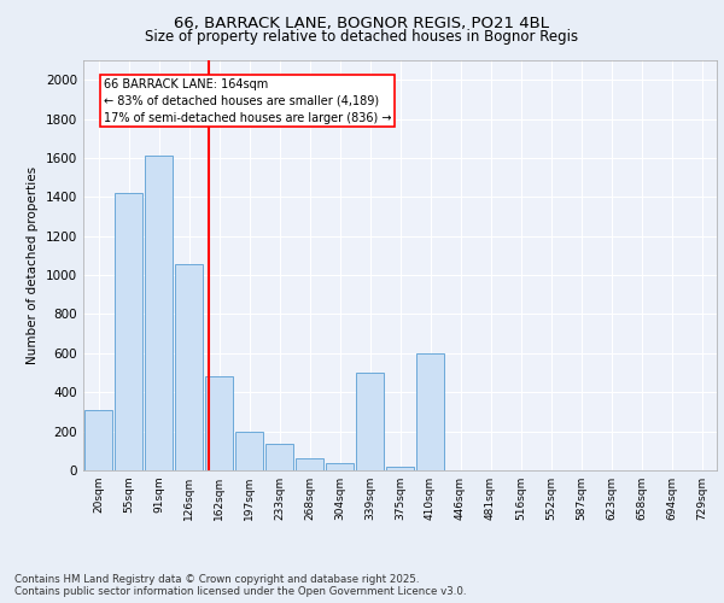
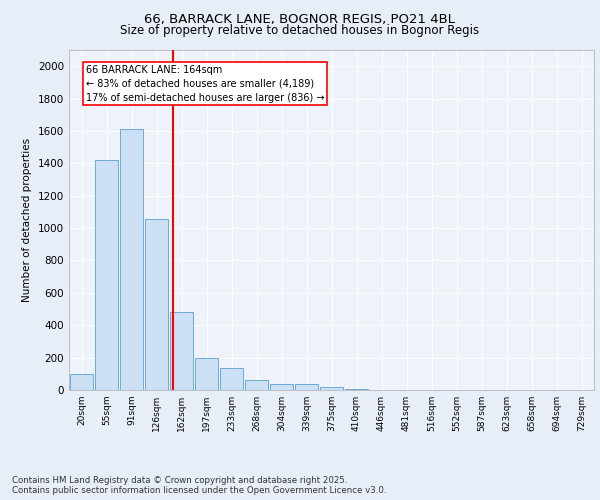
20sqm: 310 -> 100
339sqm: 500 -> 40
410sqm: 600 -> 0
